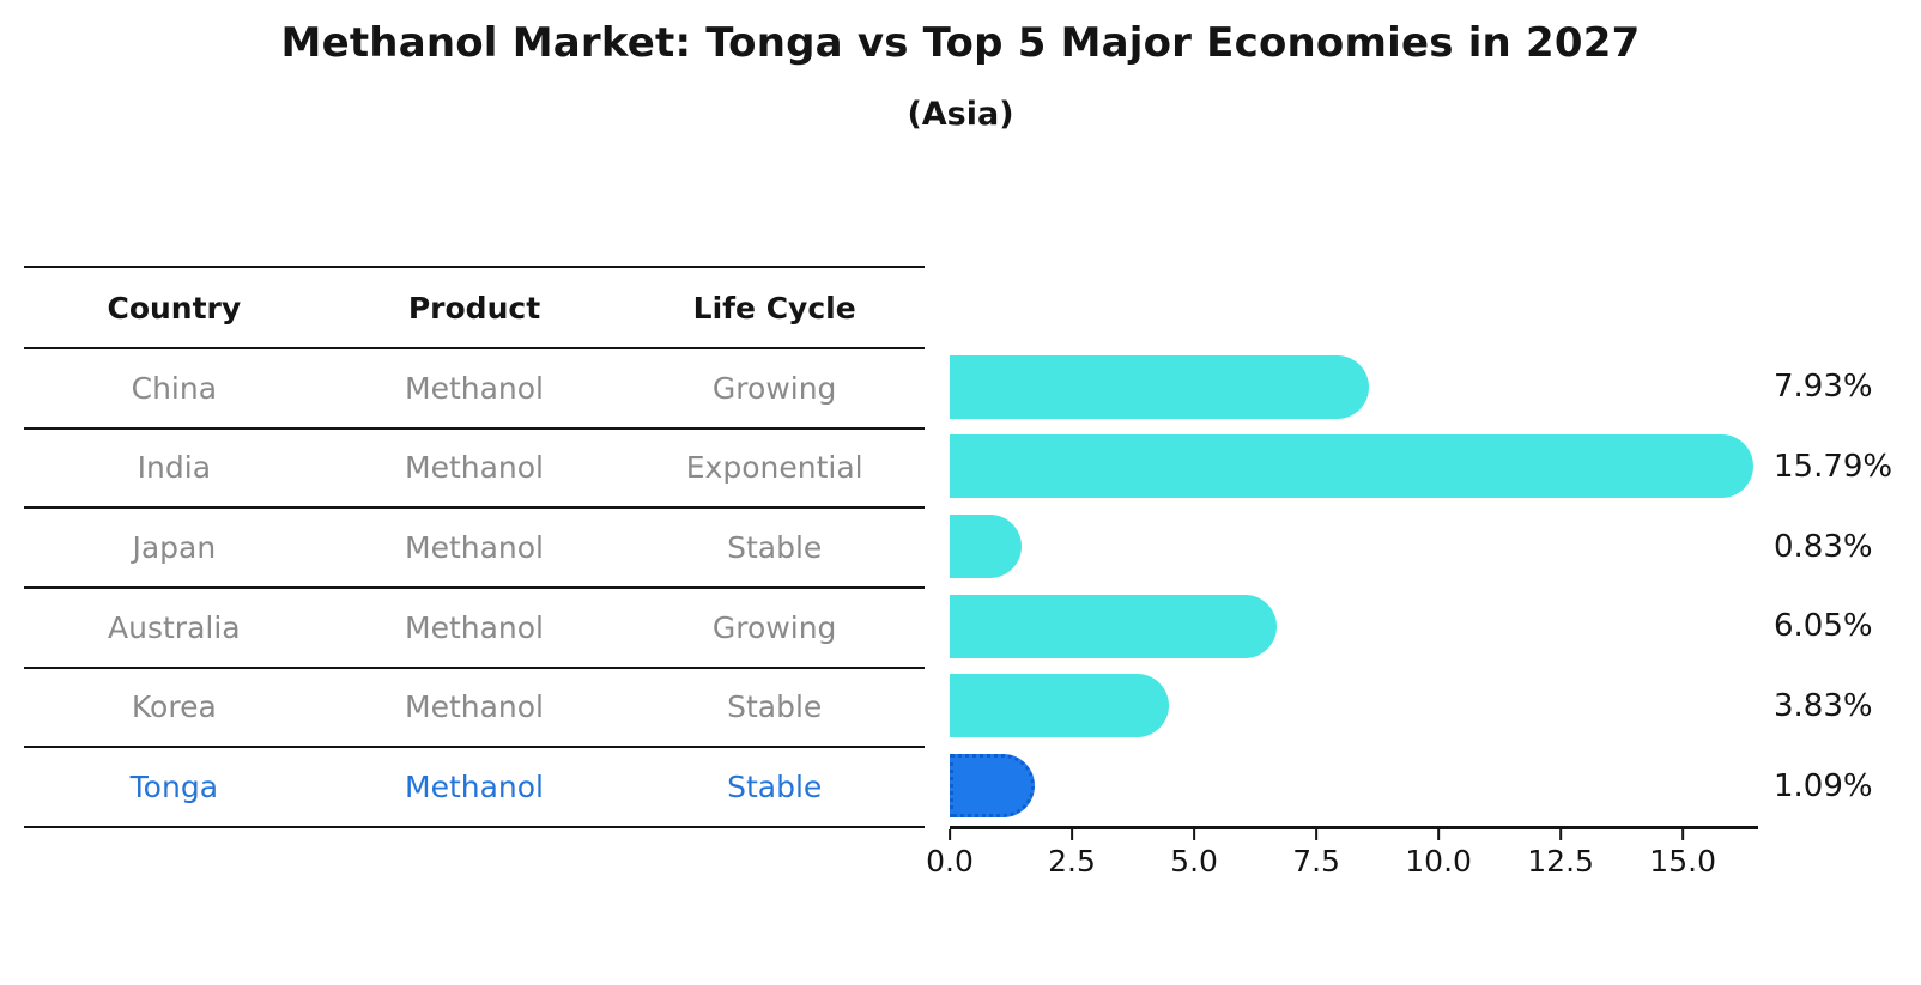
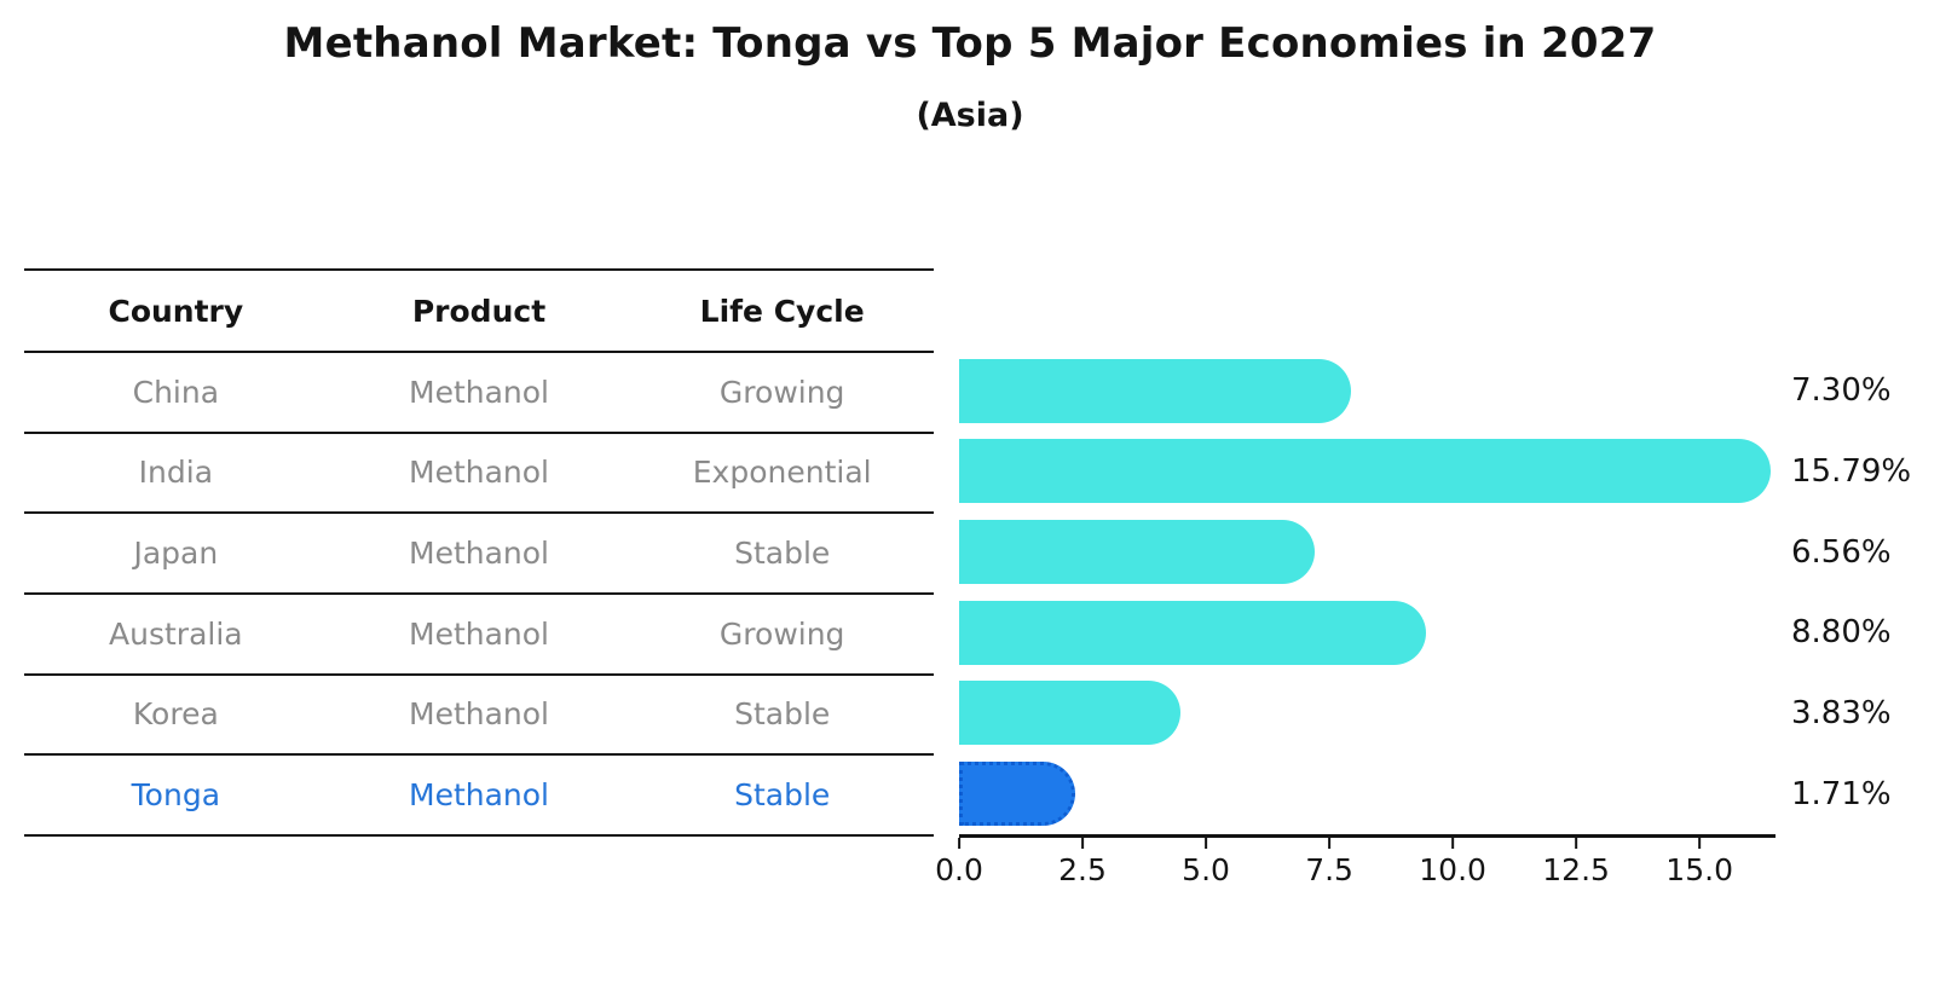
China: 7.93% -> 7.30%
Japan: 0.83% -> 6.56%
Australia: 6.05% -> 8.80%
Tonga: 1.09% -> 1.71%
